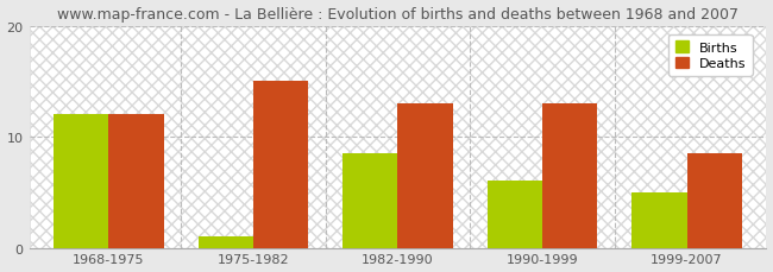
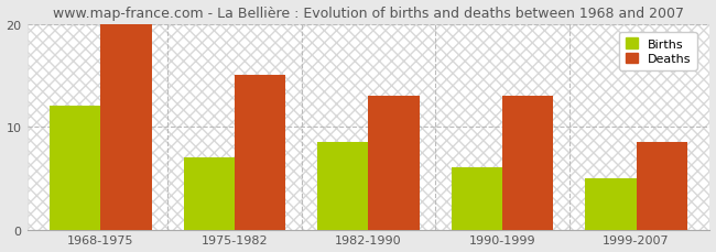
Deaths/1968-1975: 12.0 -> 20.0
Births/1975-1982: 1.0 -> 7.0
